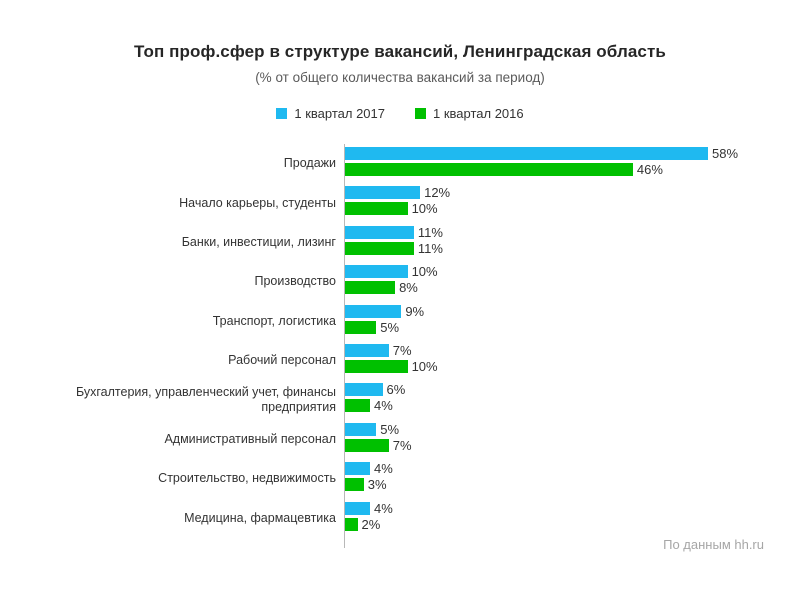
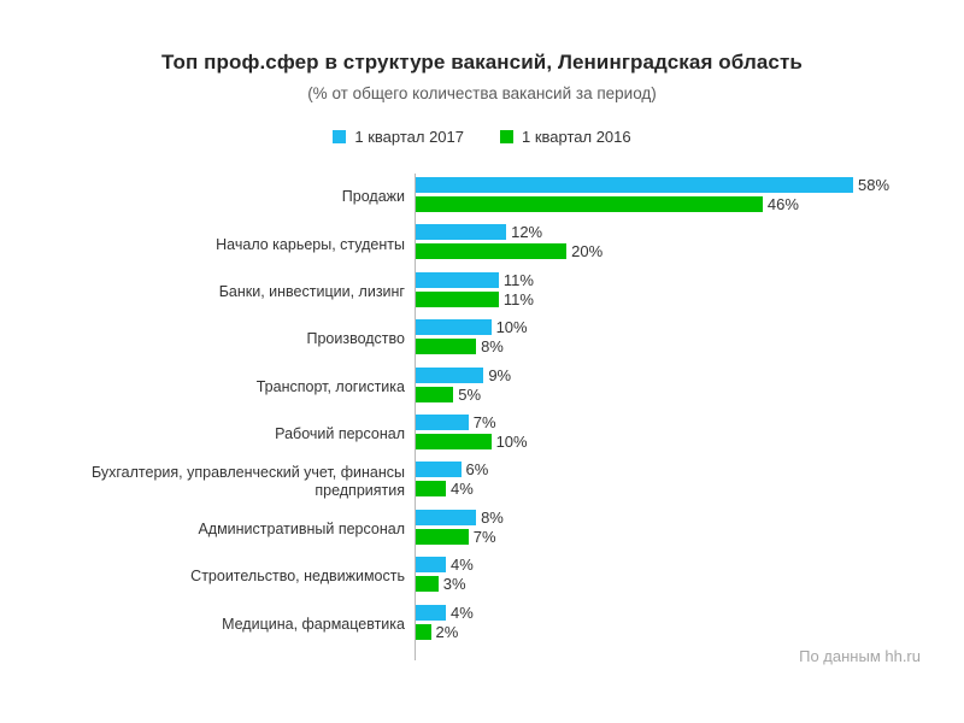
1 квартал 2016/Начало карьеры, студенты: 10% -> 20%
1 квартал 2017/Административный персонал: 5% -> 8%
